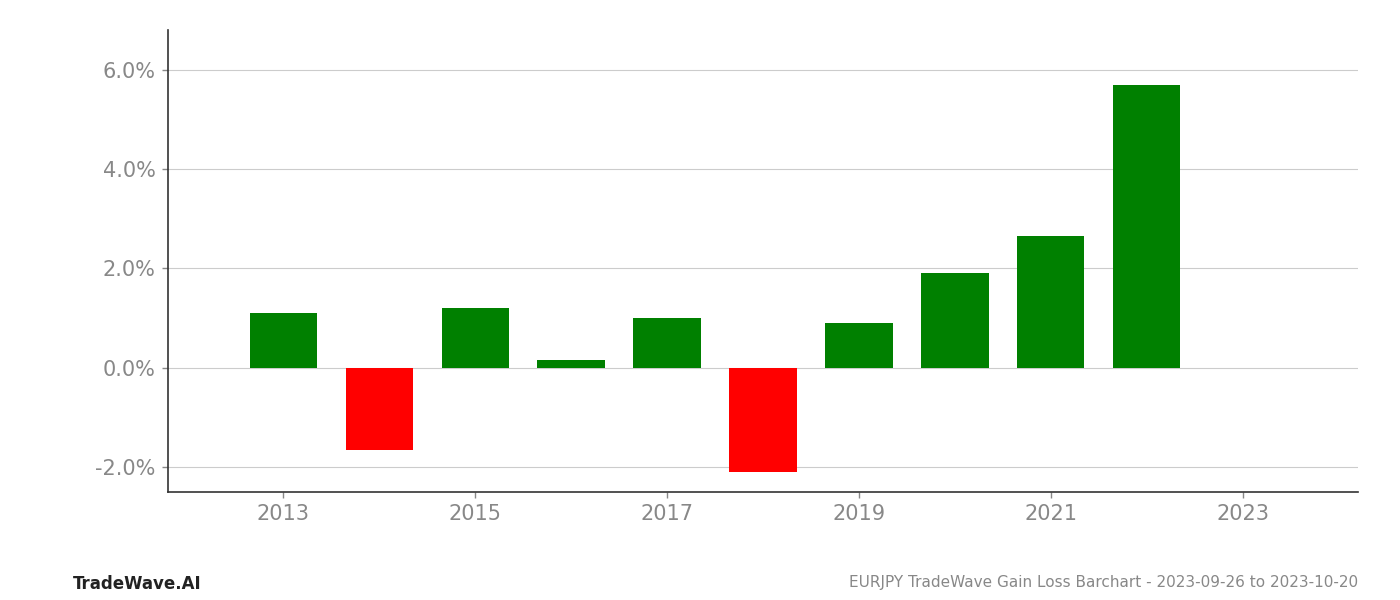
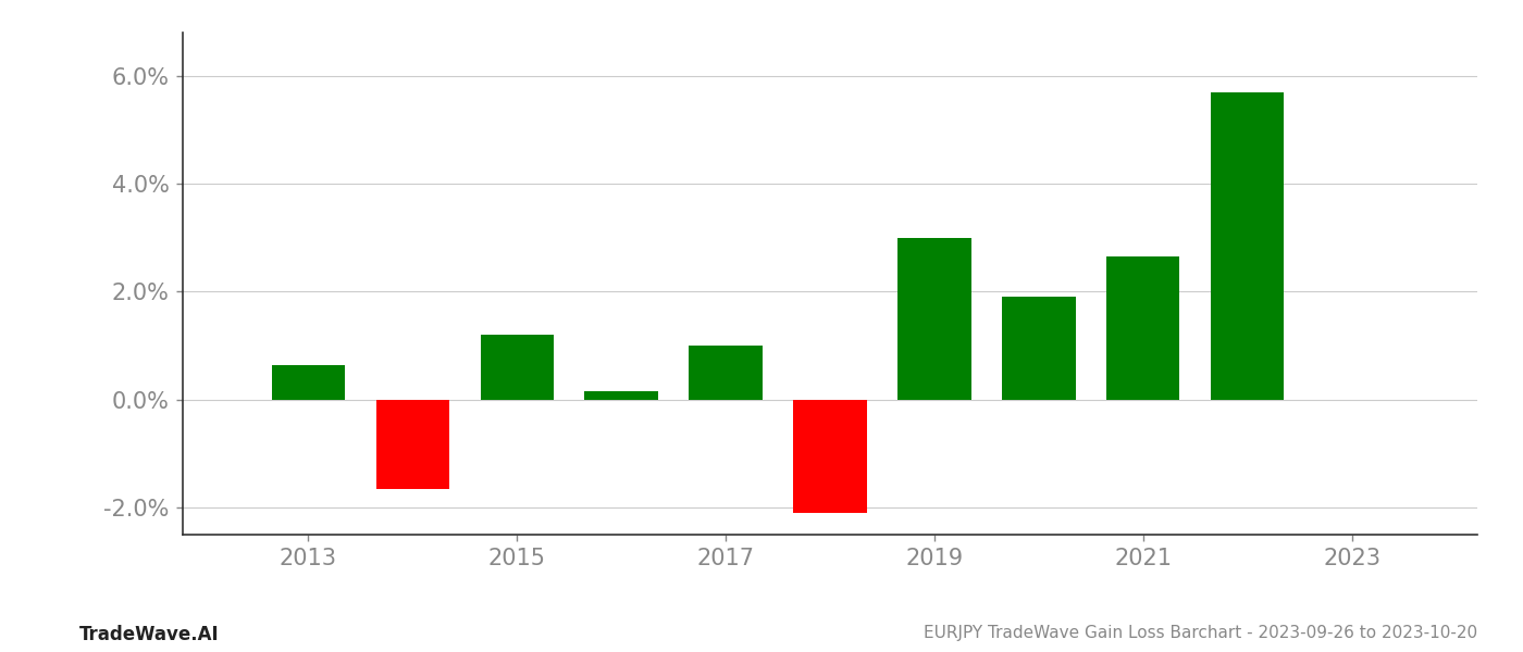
2013: 1.10% -> 0.65%
2019: 0.90% -> 3.00%
